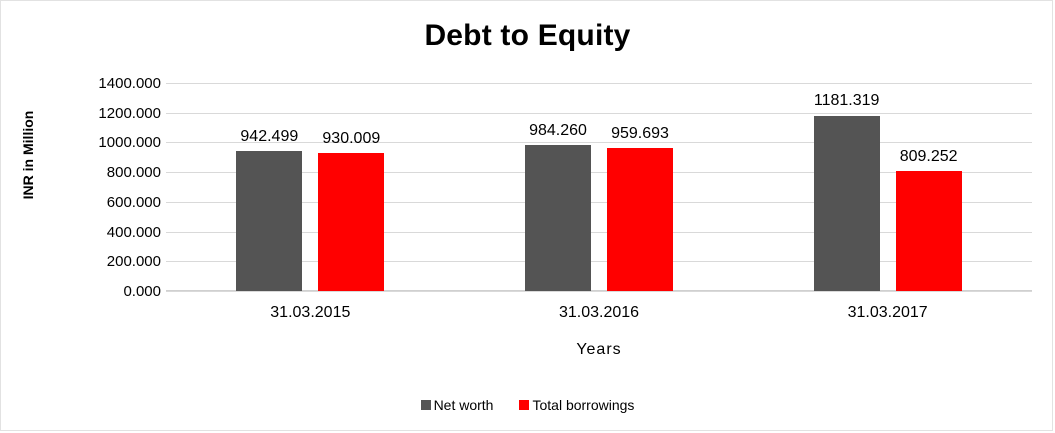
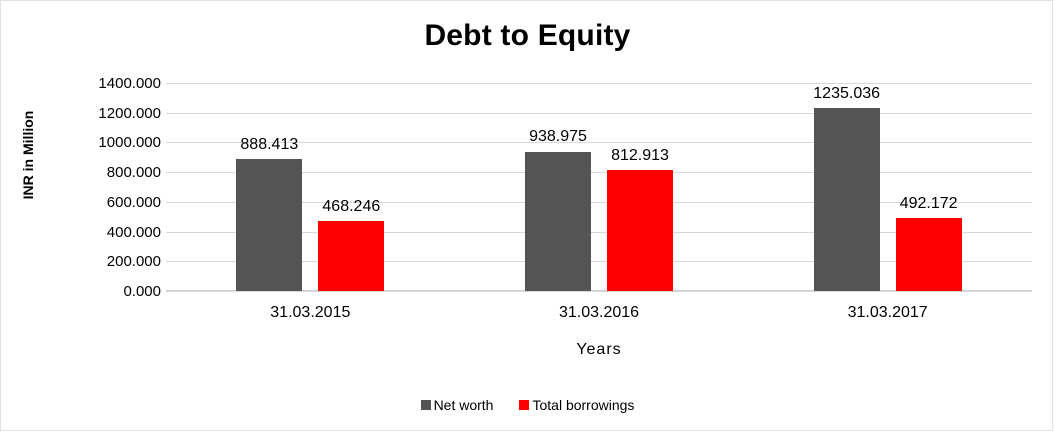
Net worth/31.03.2015: 942.499 -> 888.413
Total borrowings/31.03.2015: 930.009 -> 468.246
Net worth/31.03.2016: 984.260 -> 938.975
Total borrowings/31.03.2016: 959.693 -> 812.913
Net worth/31.03.2017: 1181.319 -> 1235.036
Total borrowings/31.03.2017: 809.252 -> 492.172
